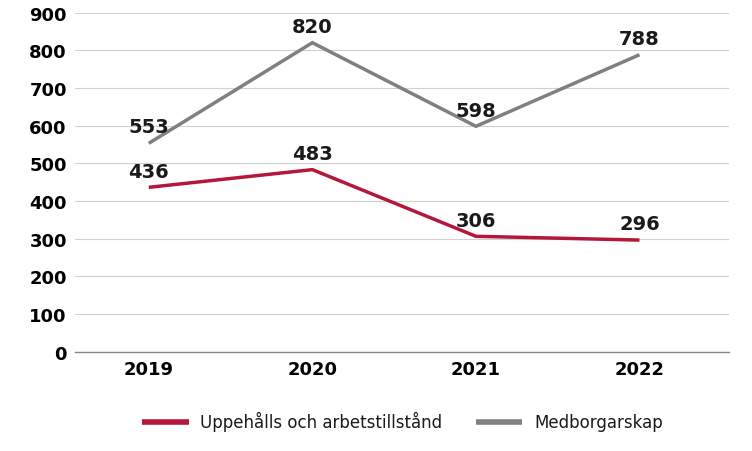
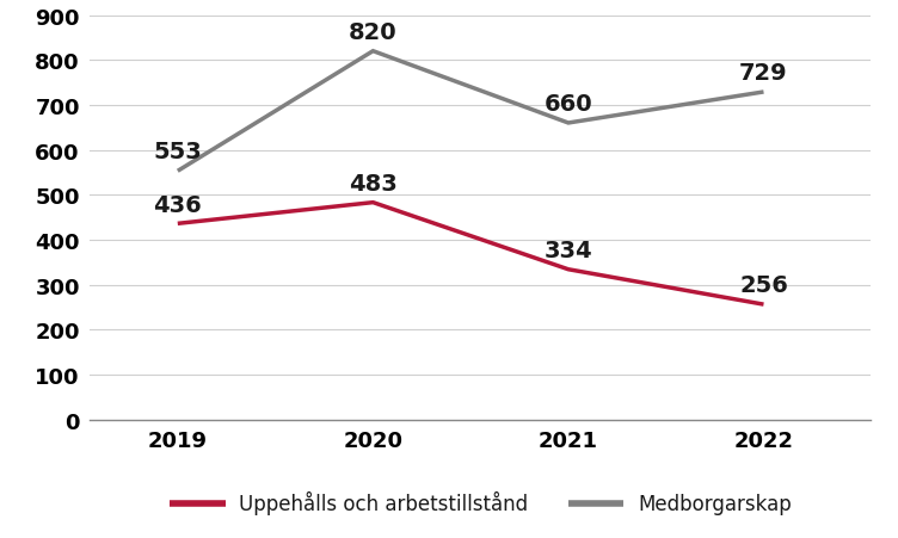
Uppehålls och arbetstillstånd/2021: 306 -> 334
Medborgarskap/2021: 598 -> 660
Uppehålls och arbetstillstånd/2022: 296 -> 256
Medborgarskap/2022: 788 -> 729
